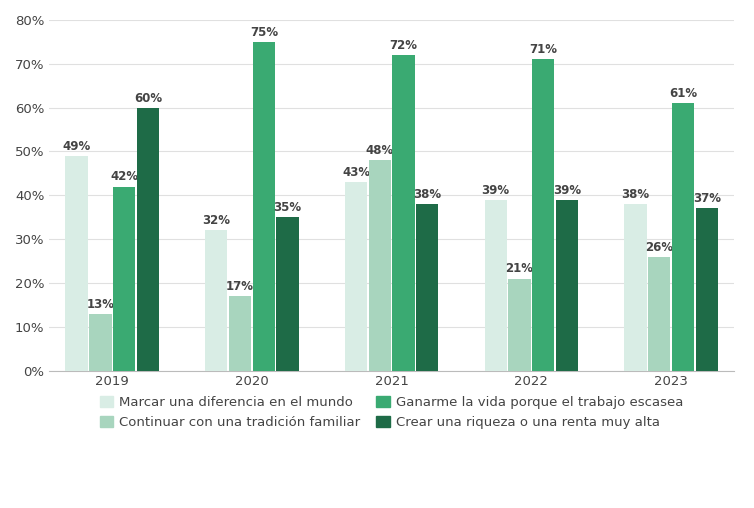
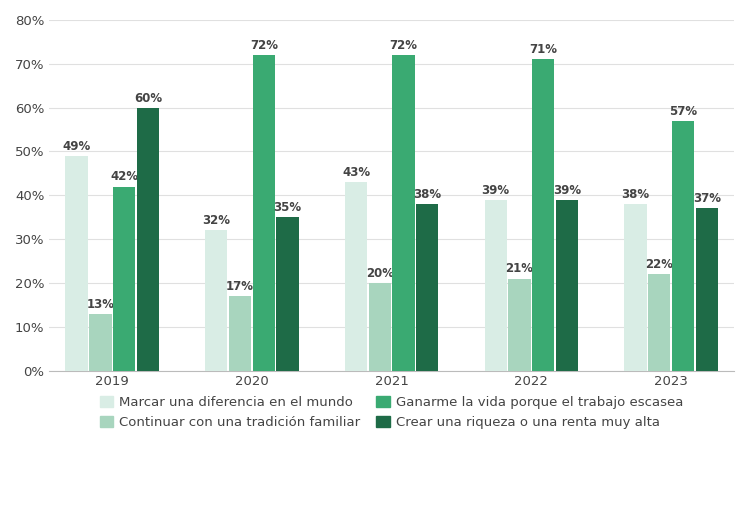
Ganarme la vida porque el trabajo escasea/2020: 75% -> 72%
Continuar con una tradición familiar/2021: 48% -> 20%
Continuar con una tradición familiar/2023: 26% -> 22%
Ganarme la vida porque el trabajo escasea/2023: 61% -> 57%
